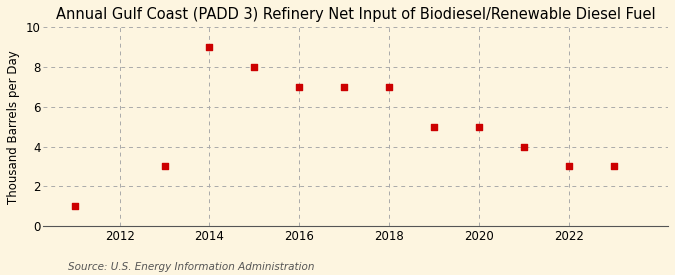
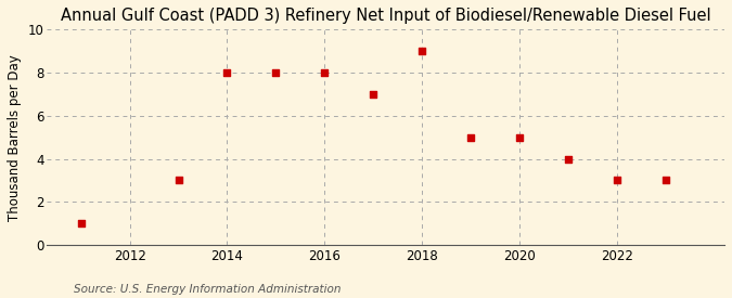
2014: 9 -> 8
2016: 7 -> 8
2018: 7 -> 9
